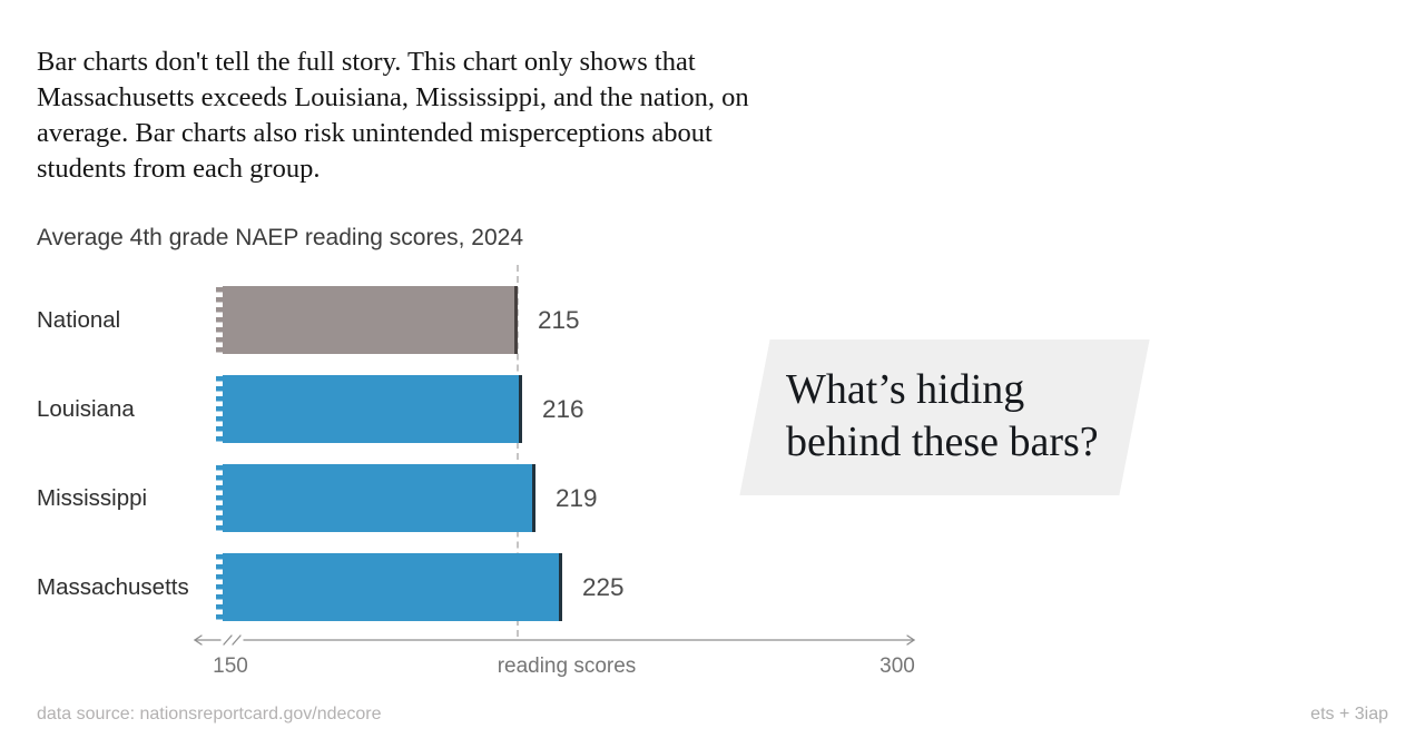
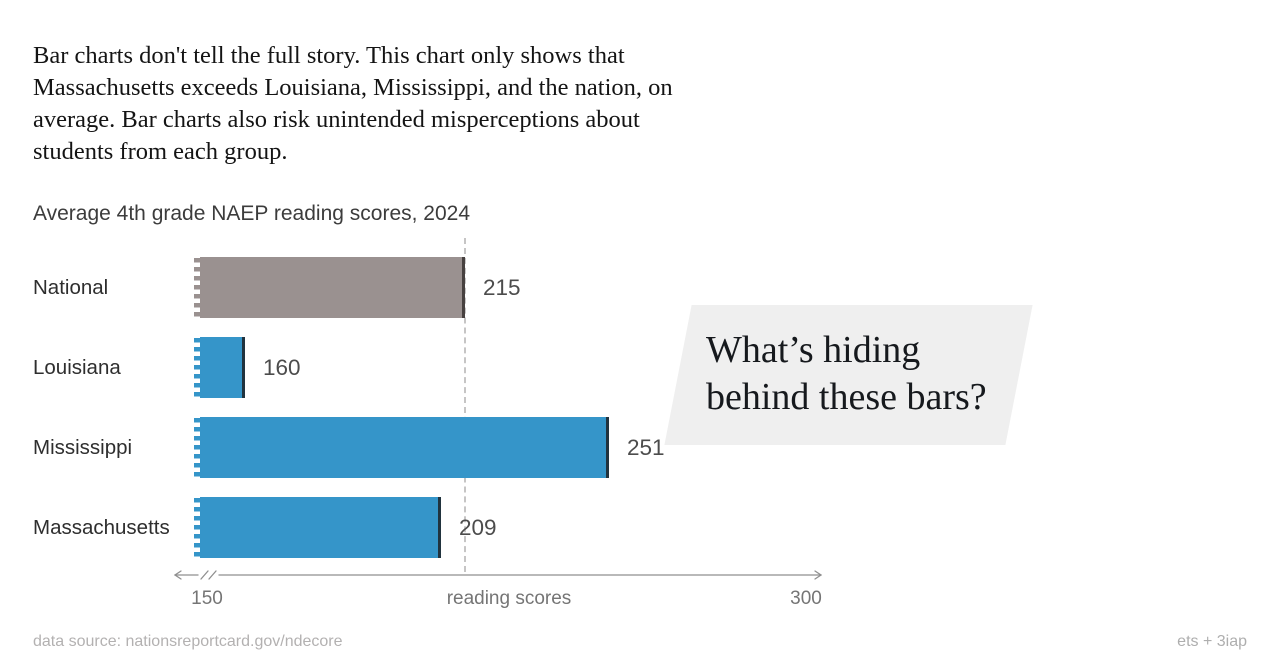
Louisiana: 216 -> 160
Mississippi: 219 -> 251
Massachusetts: 225 -> 209
